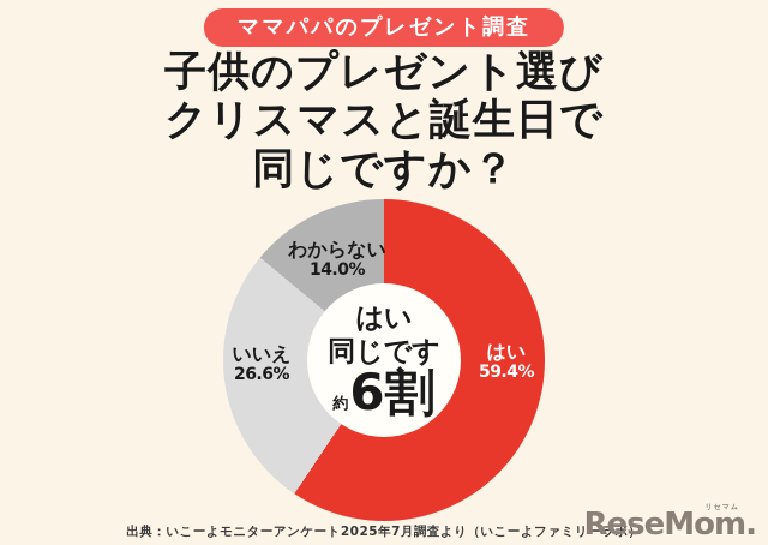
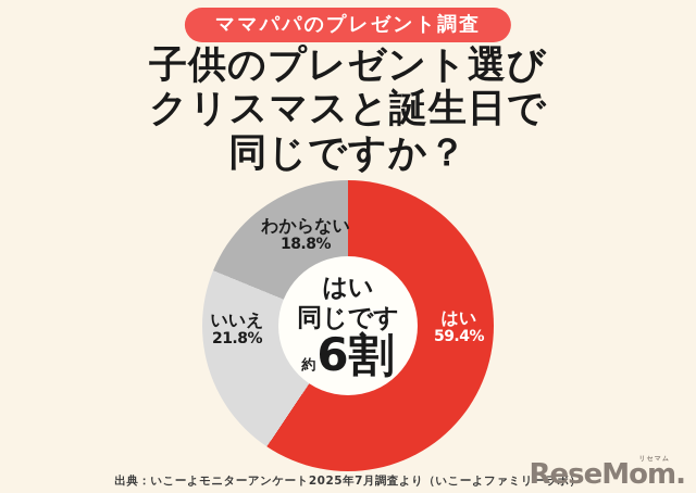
いいえ: 26.6% -> 21.8%
わからない: 14.0% -> 18.8%
